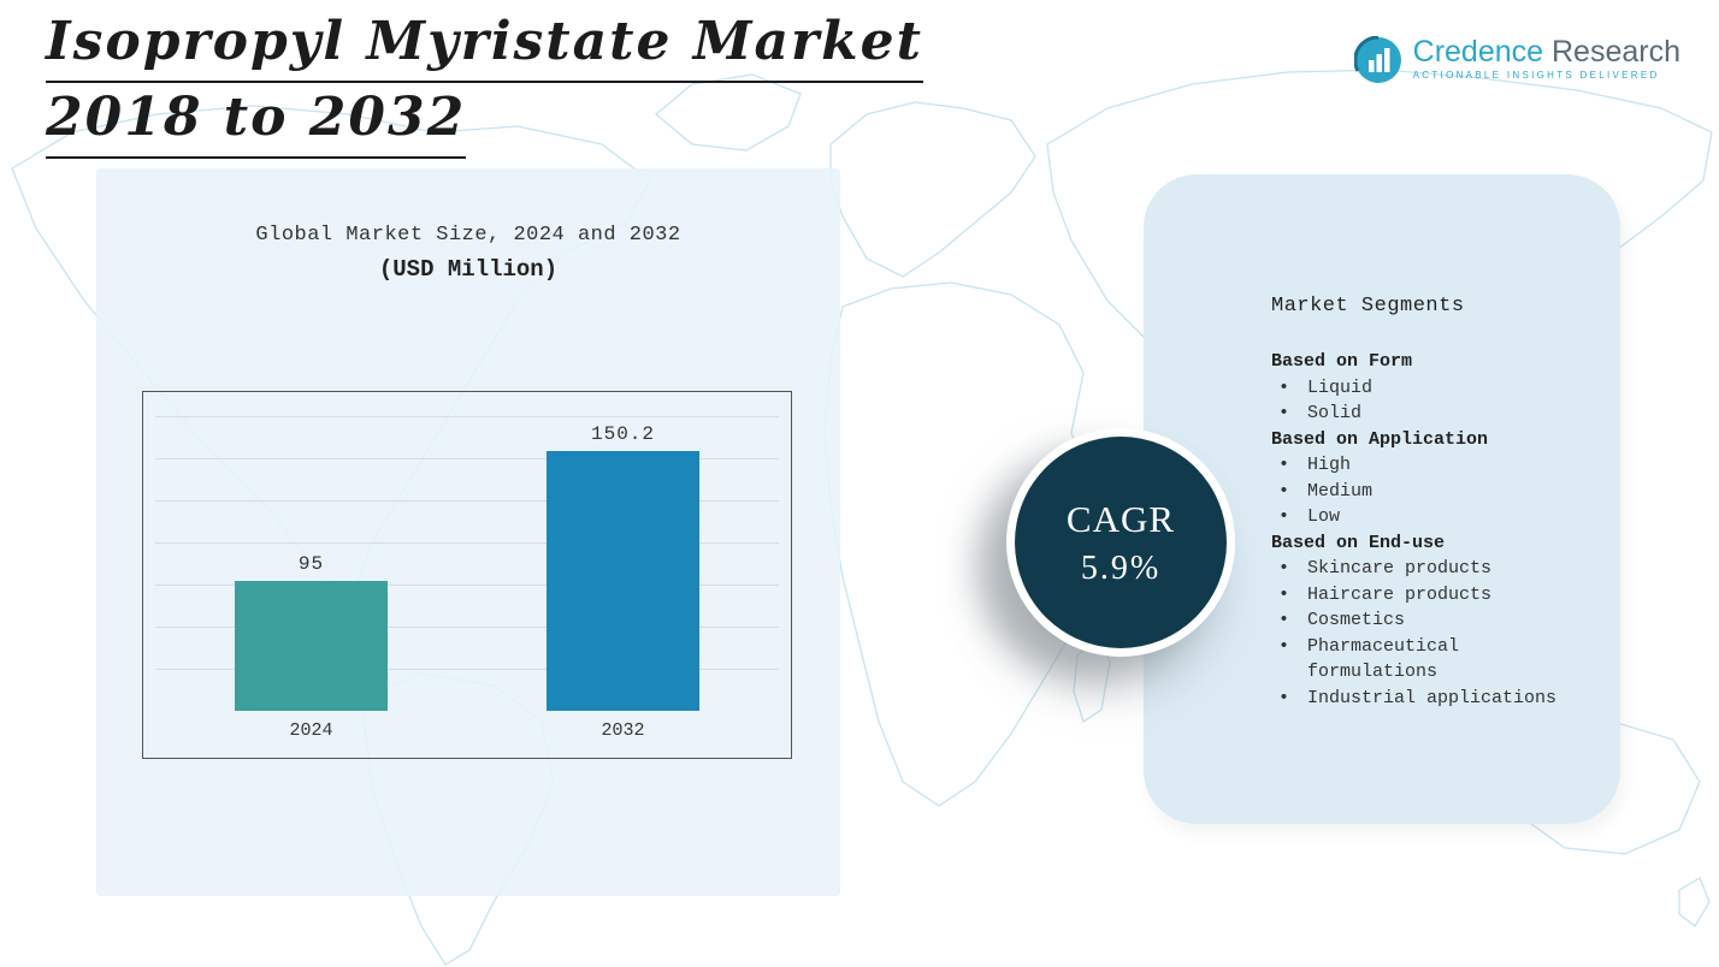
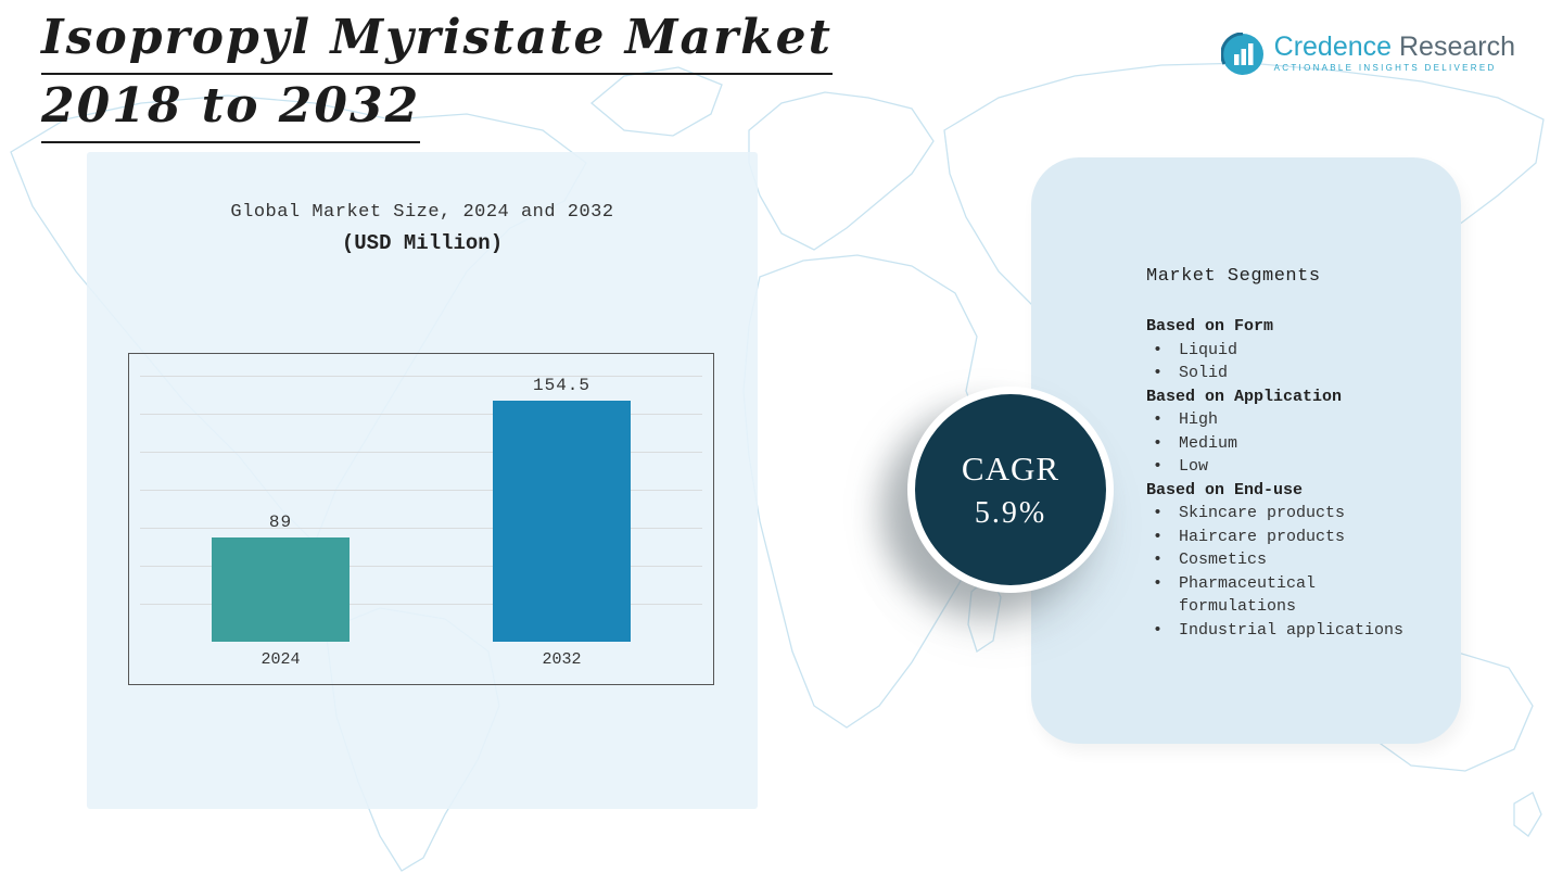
2024: 95 -> 89
2032: 150.2 -> 154.5
